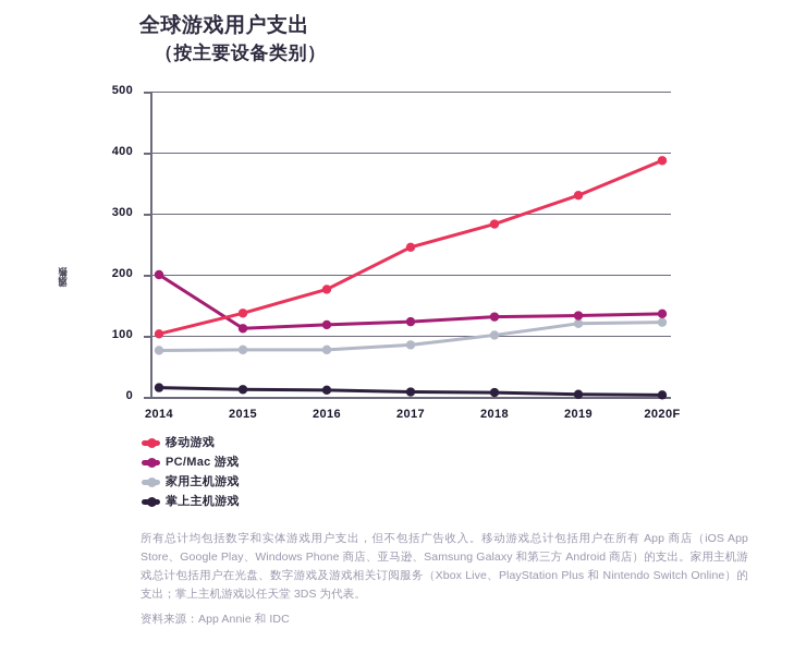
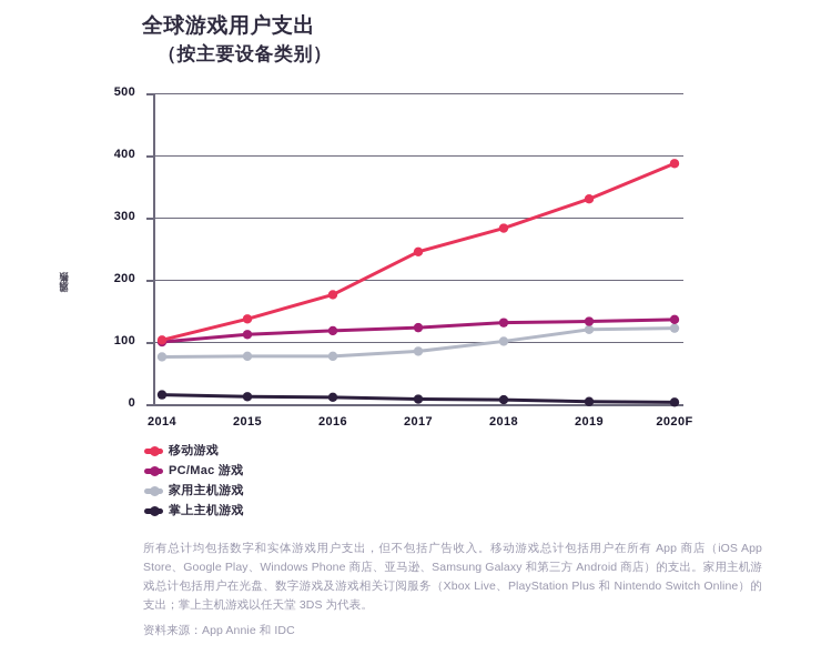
PC/Mac 游戏/2014: 200 -> 100
